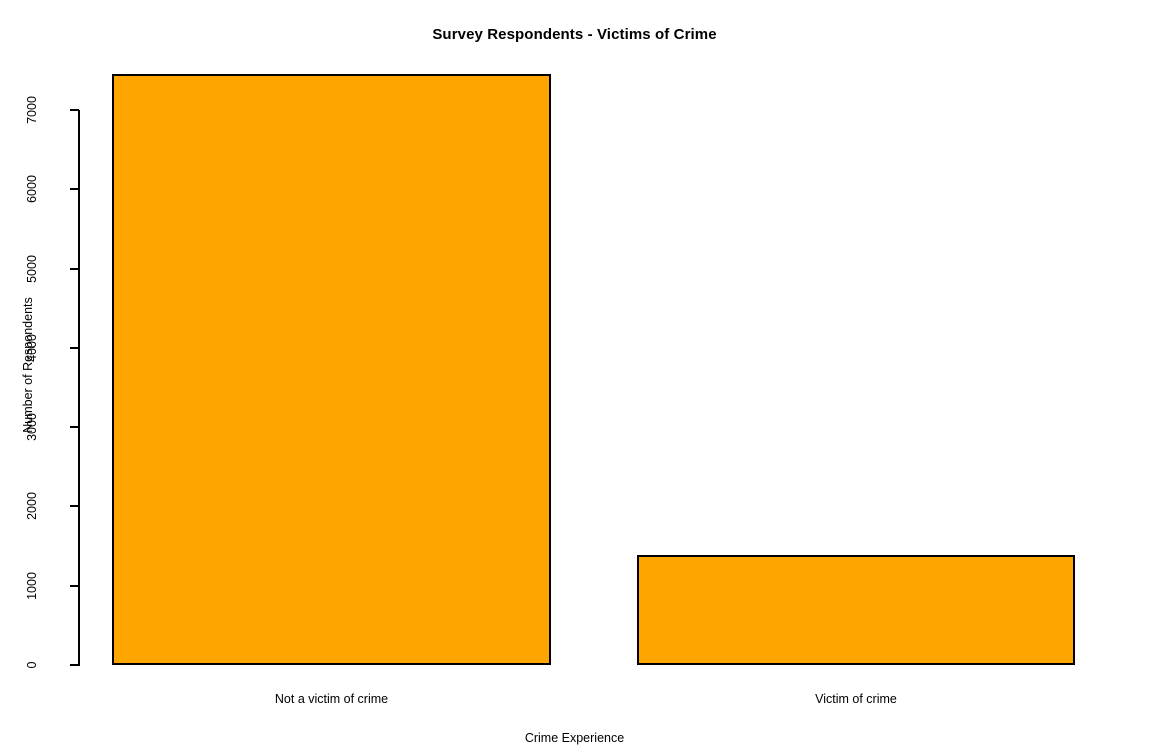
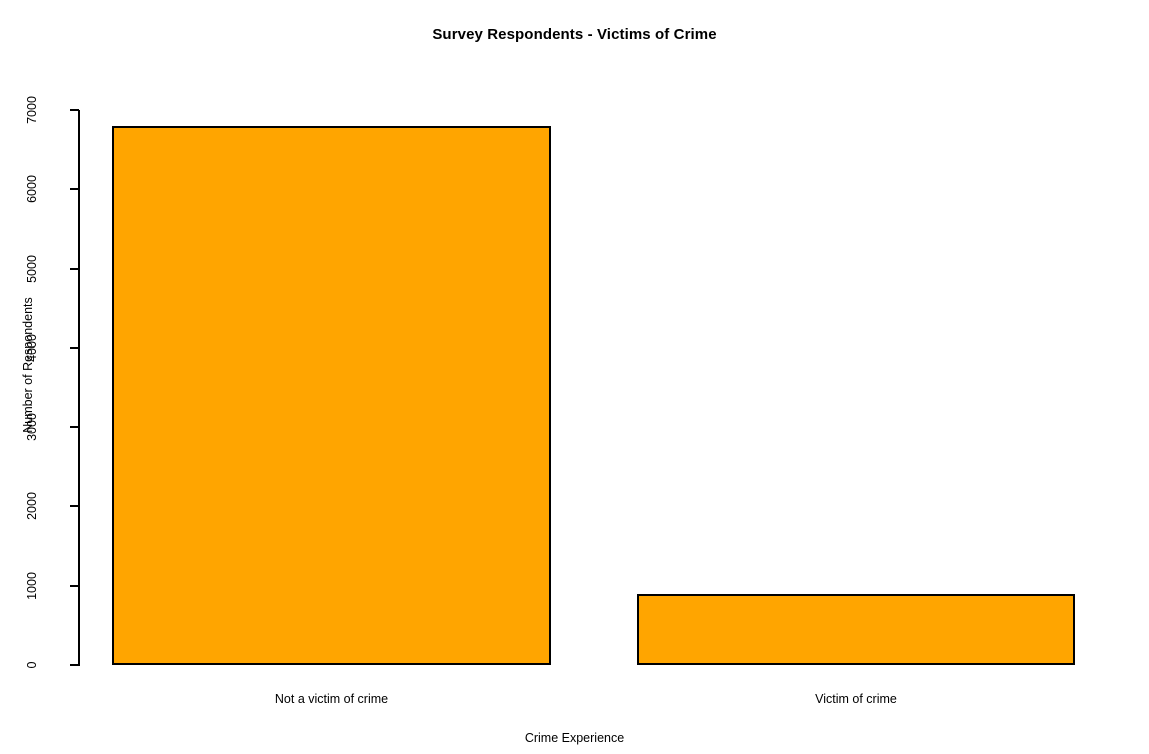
Not a victim of crime: 7500 -> 6800
Victim of crime: 1400 -> 900
